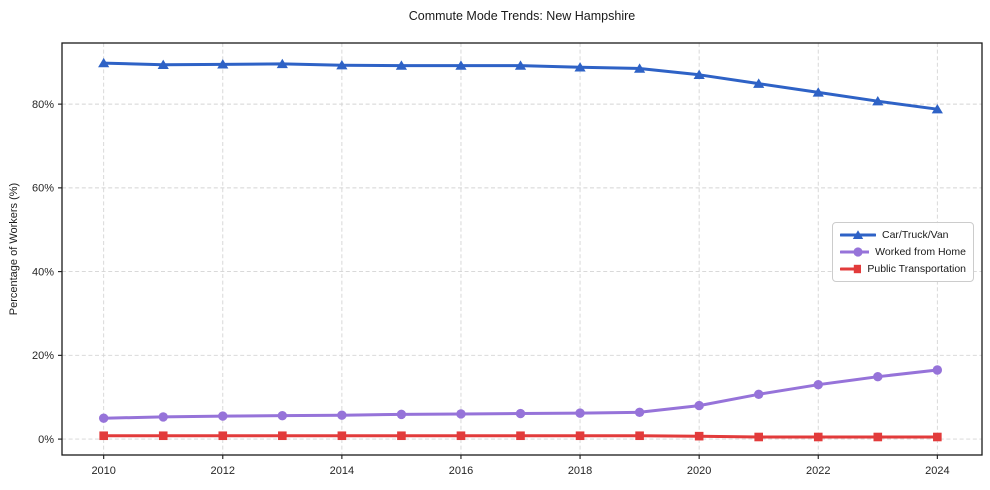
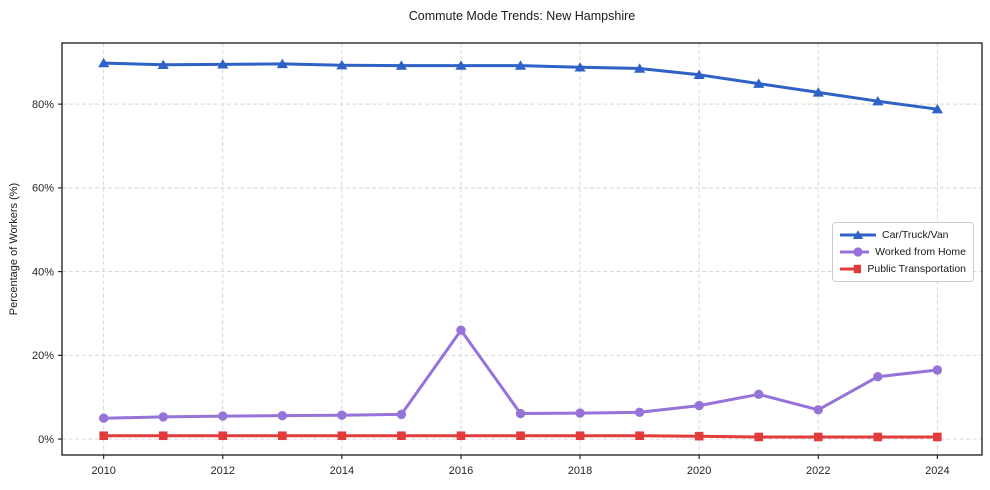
Worked from Home/2016: 6% -> 26%
Worked from Home/2022: 13% -> 7%
